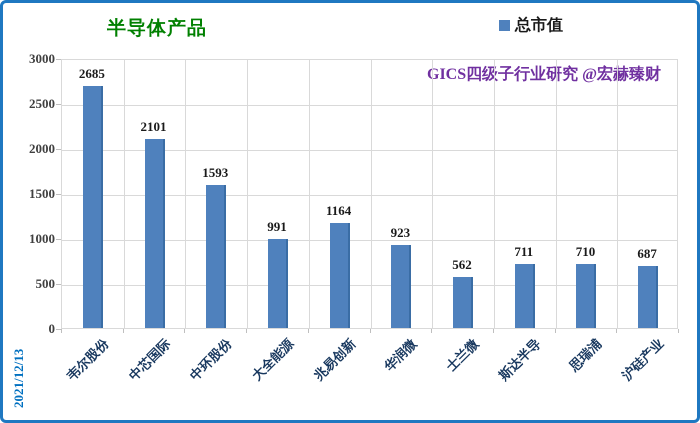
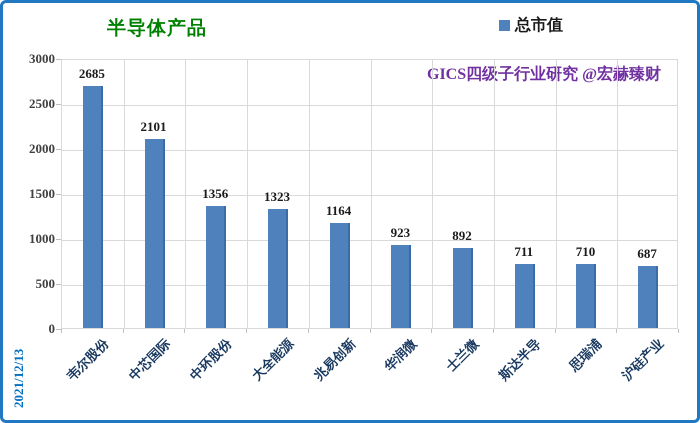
中环股份: 1593 -> 1356
大全能源: 991 -> 1323
士兰微: 562 -> 892
